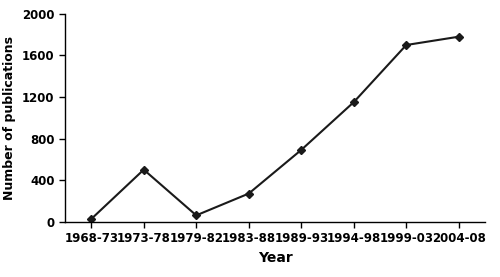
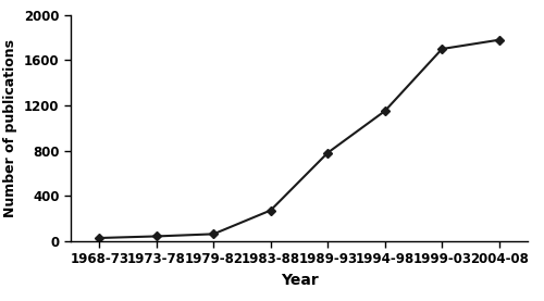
1973-78: 500 -> 40
1989-93: 690 -> 780
